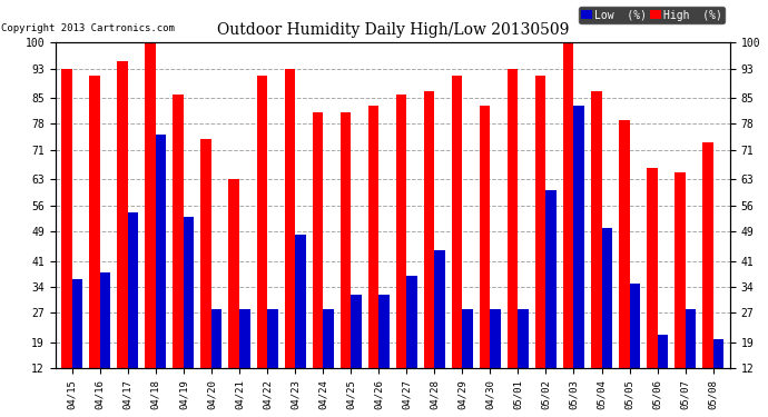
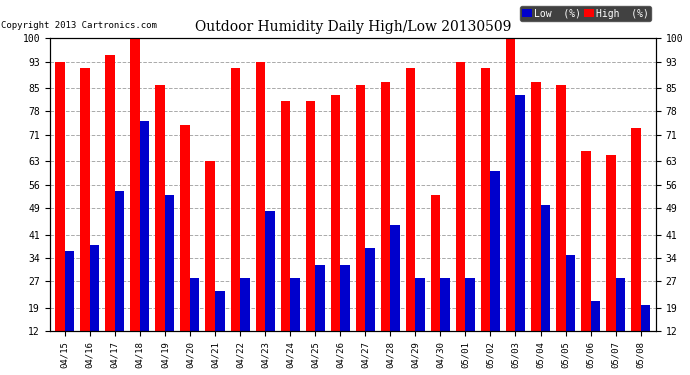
Low (%)/04/21: 28 -> 24
High (%)/04/30: 83 -> 53
High (%)/05/05: 79 -> 86
